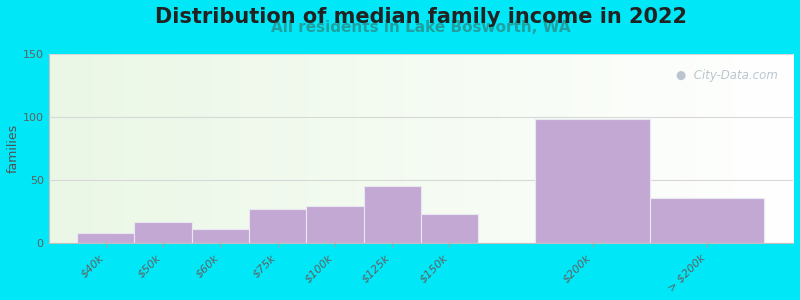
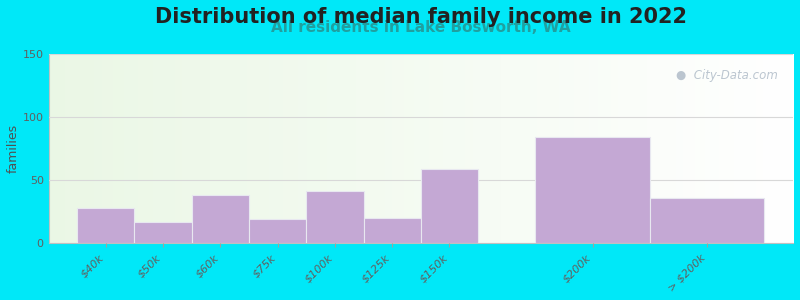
$40k: 8 -> 28
$60k: 11 -> 38
$75k: 27 -> 19
$100k: 29 -> 41
$125k: 45 -> 20
$150k: 23 -> 59
$200k: 98 -> 84
